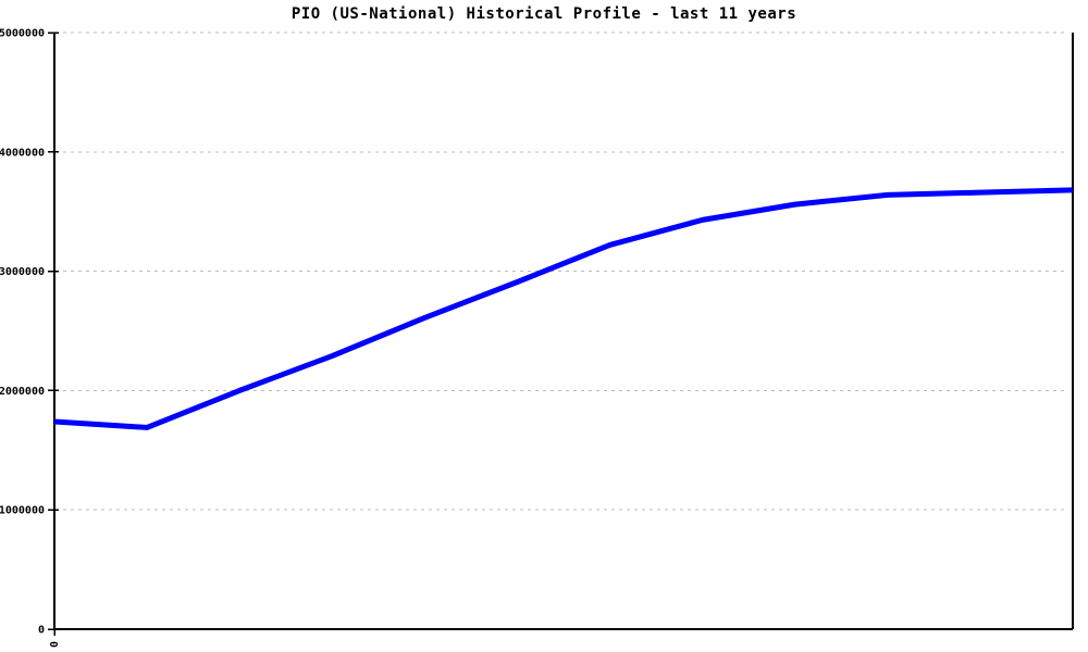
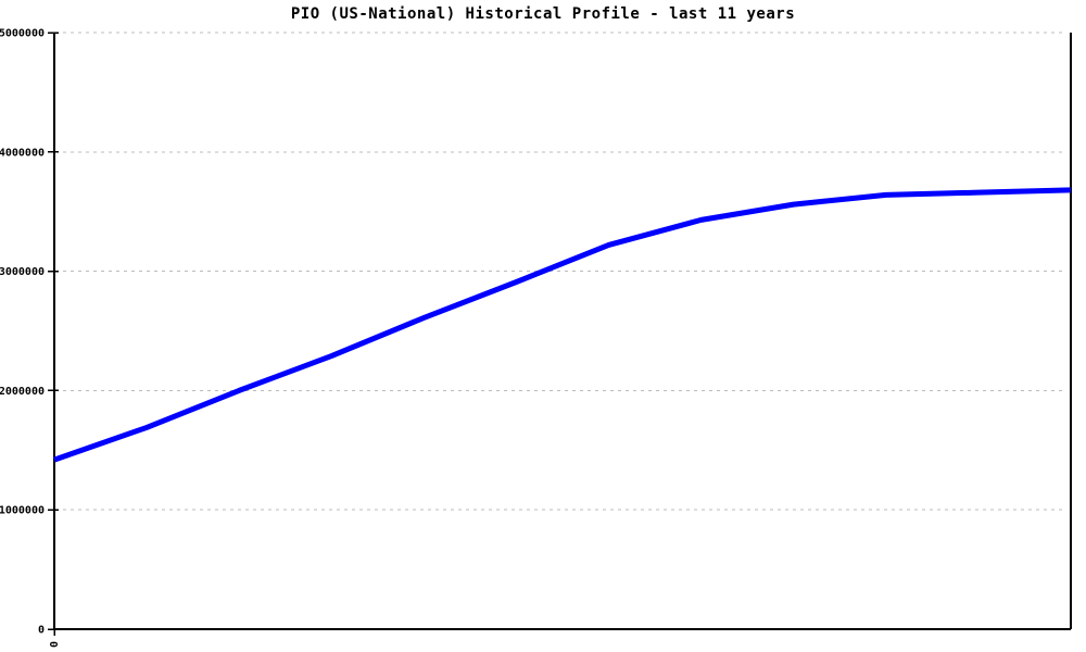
0: 1740000 -> 1420000
